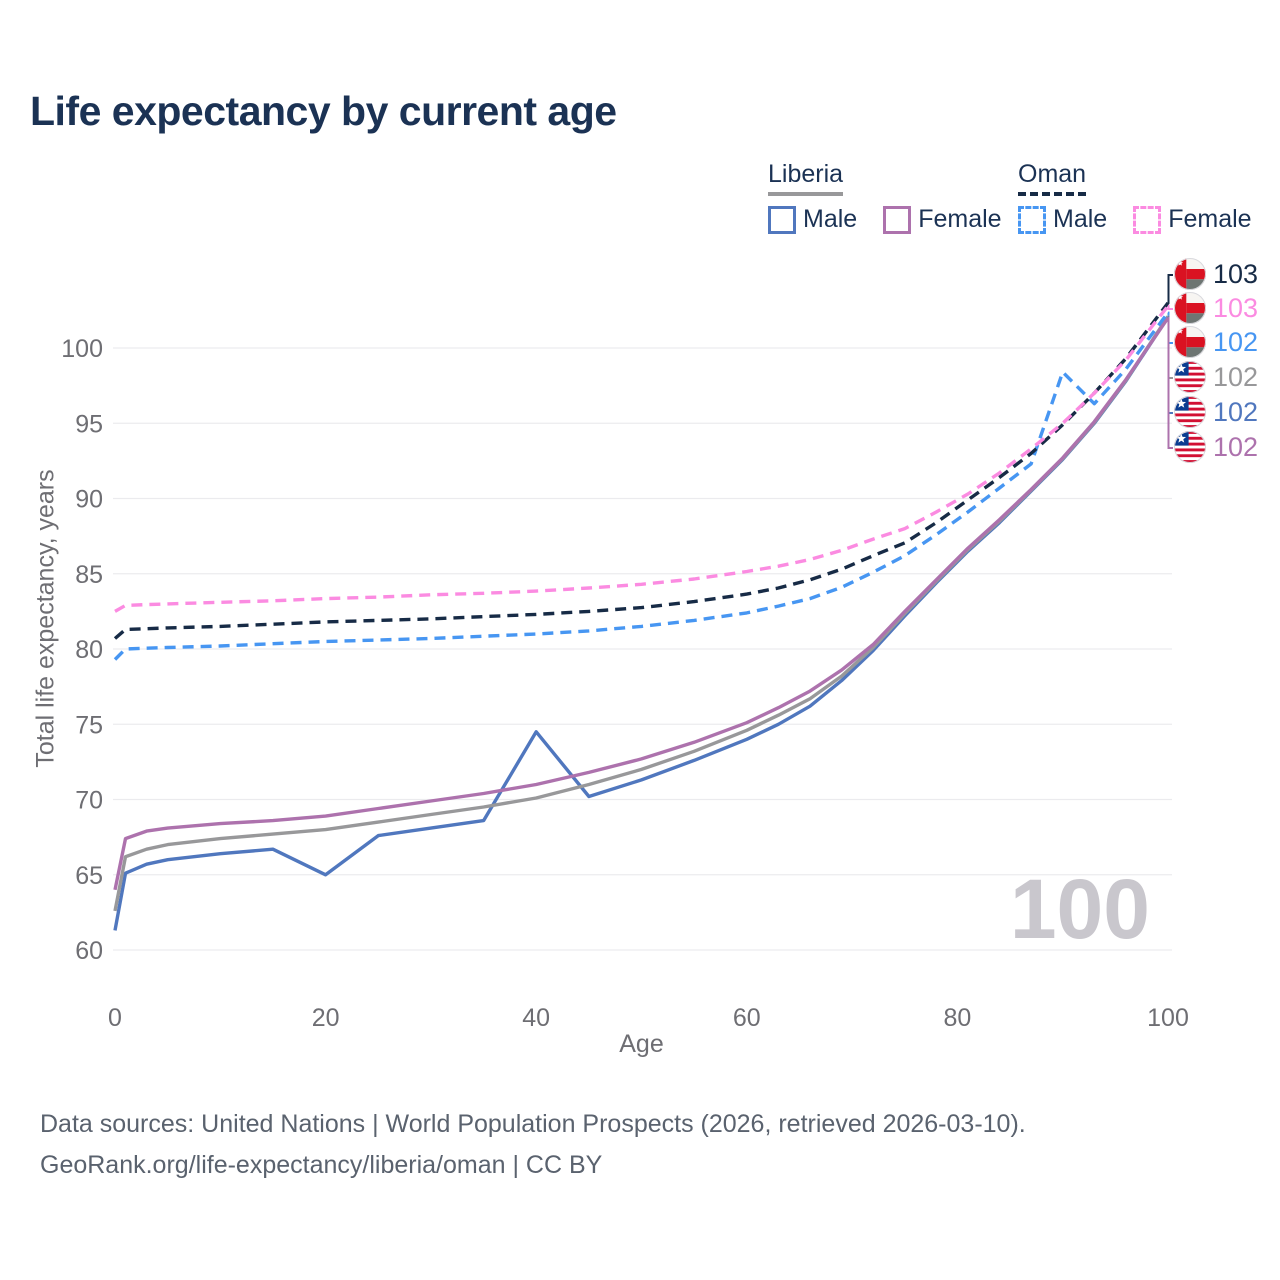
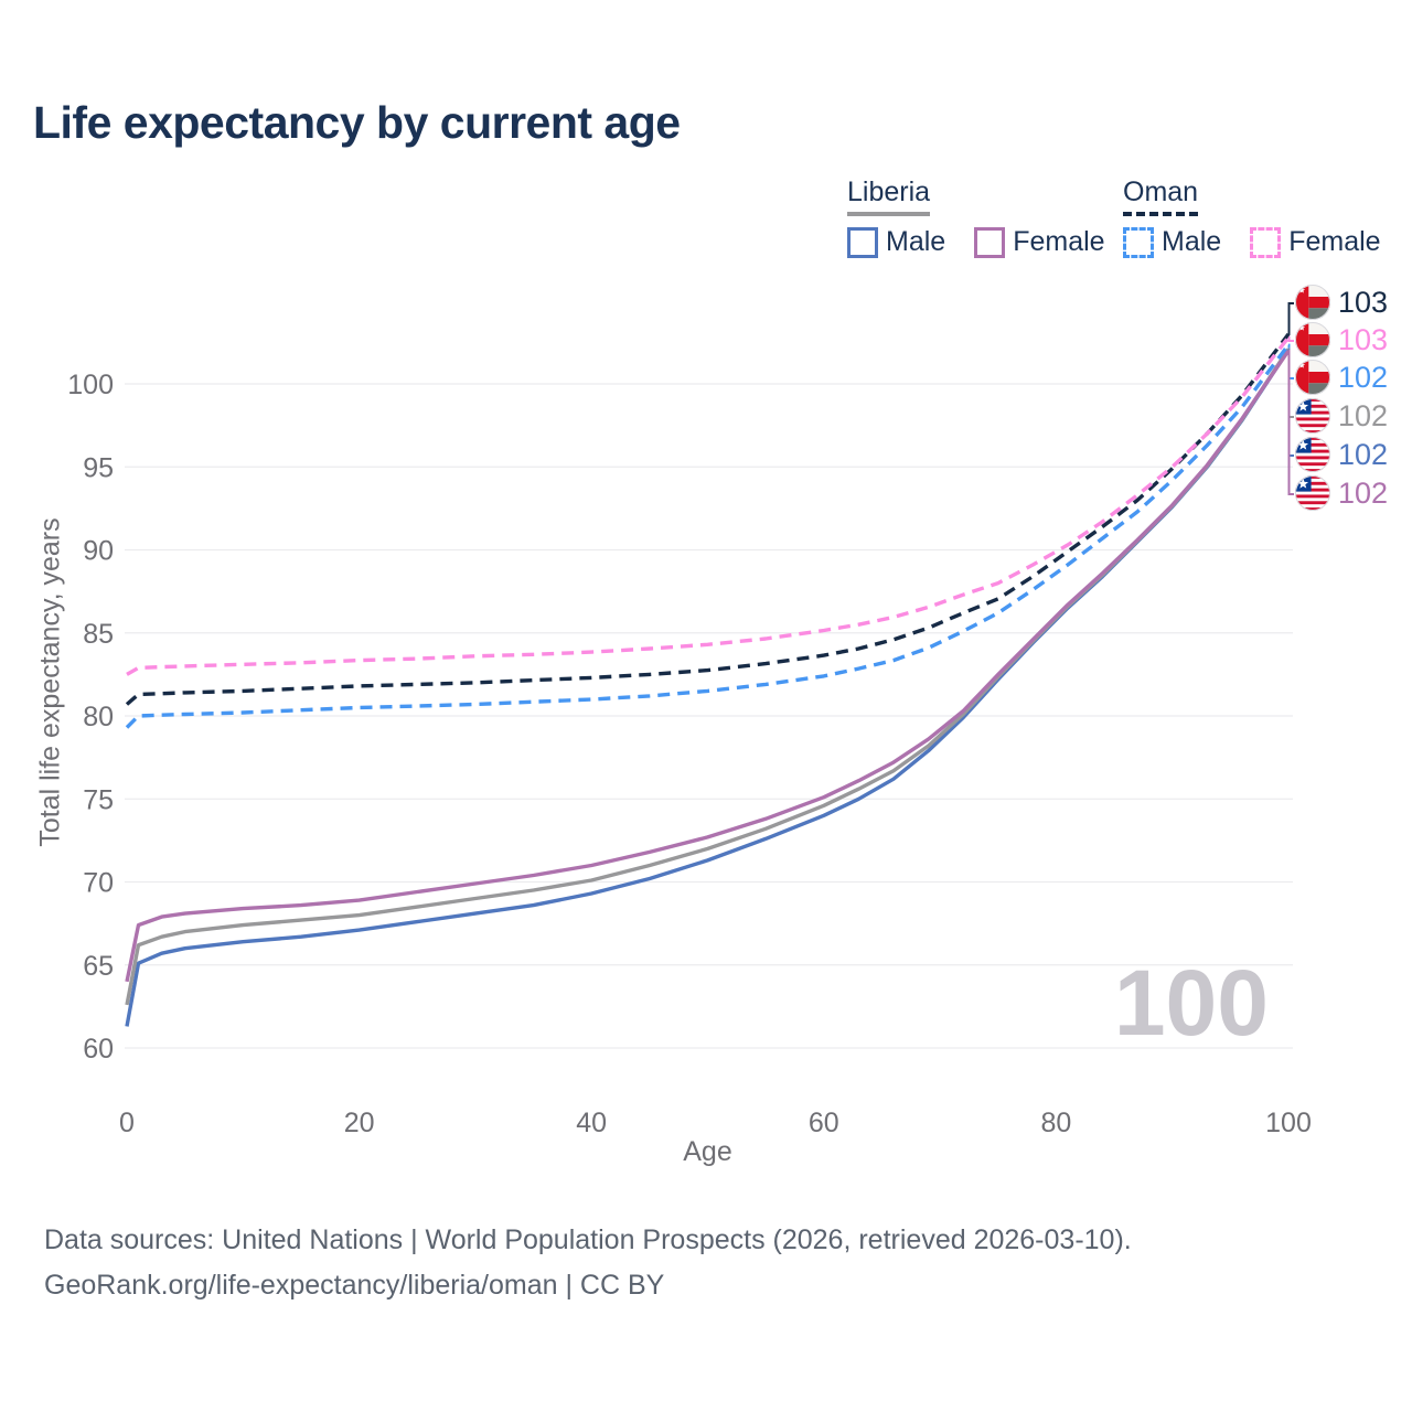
Liberia Male/20: 65.0 -> 67.1
Liberia Male/40: 74.5 -> 69.3
Oman Male/90: 98.4 -> 94.2
